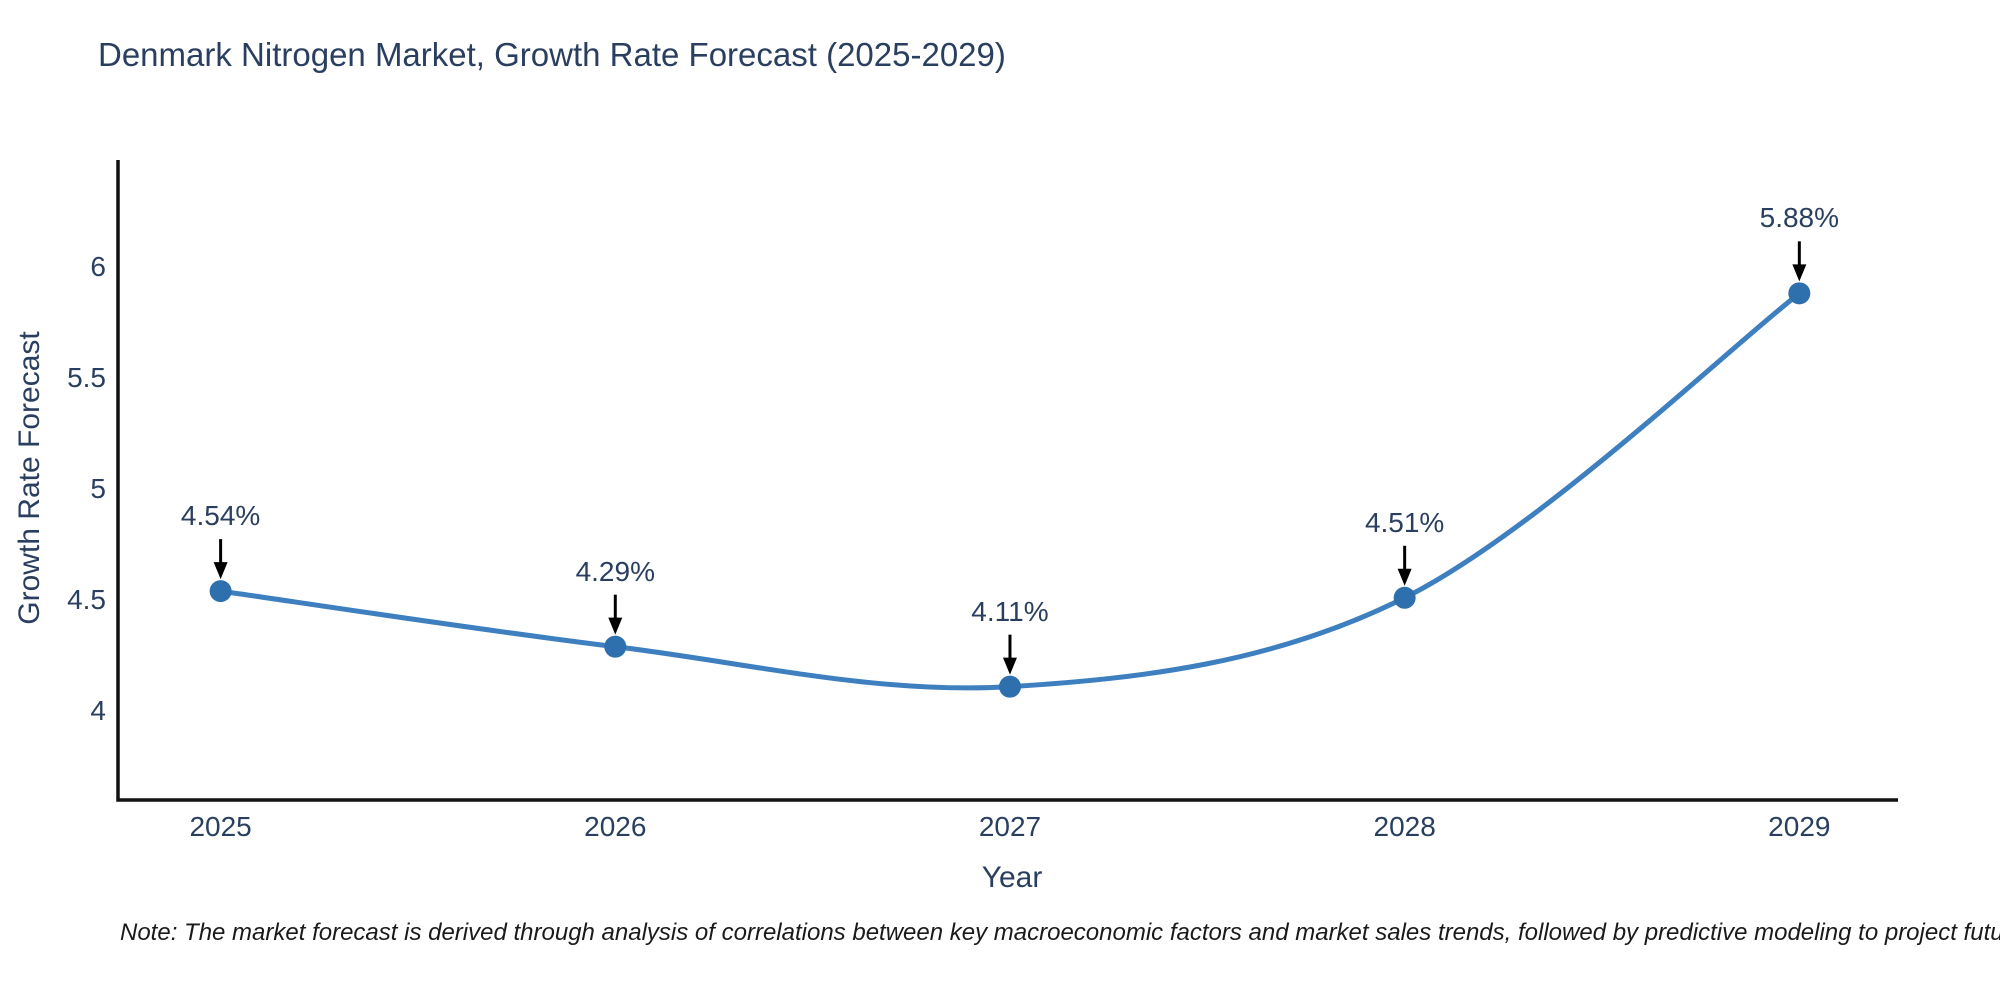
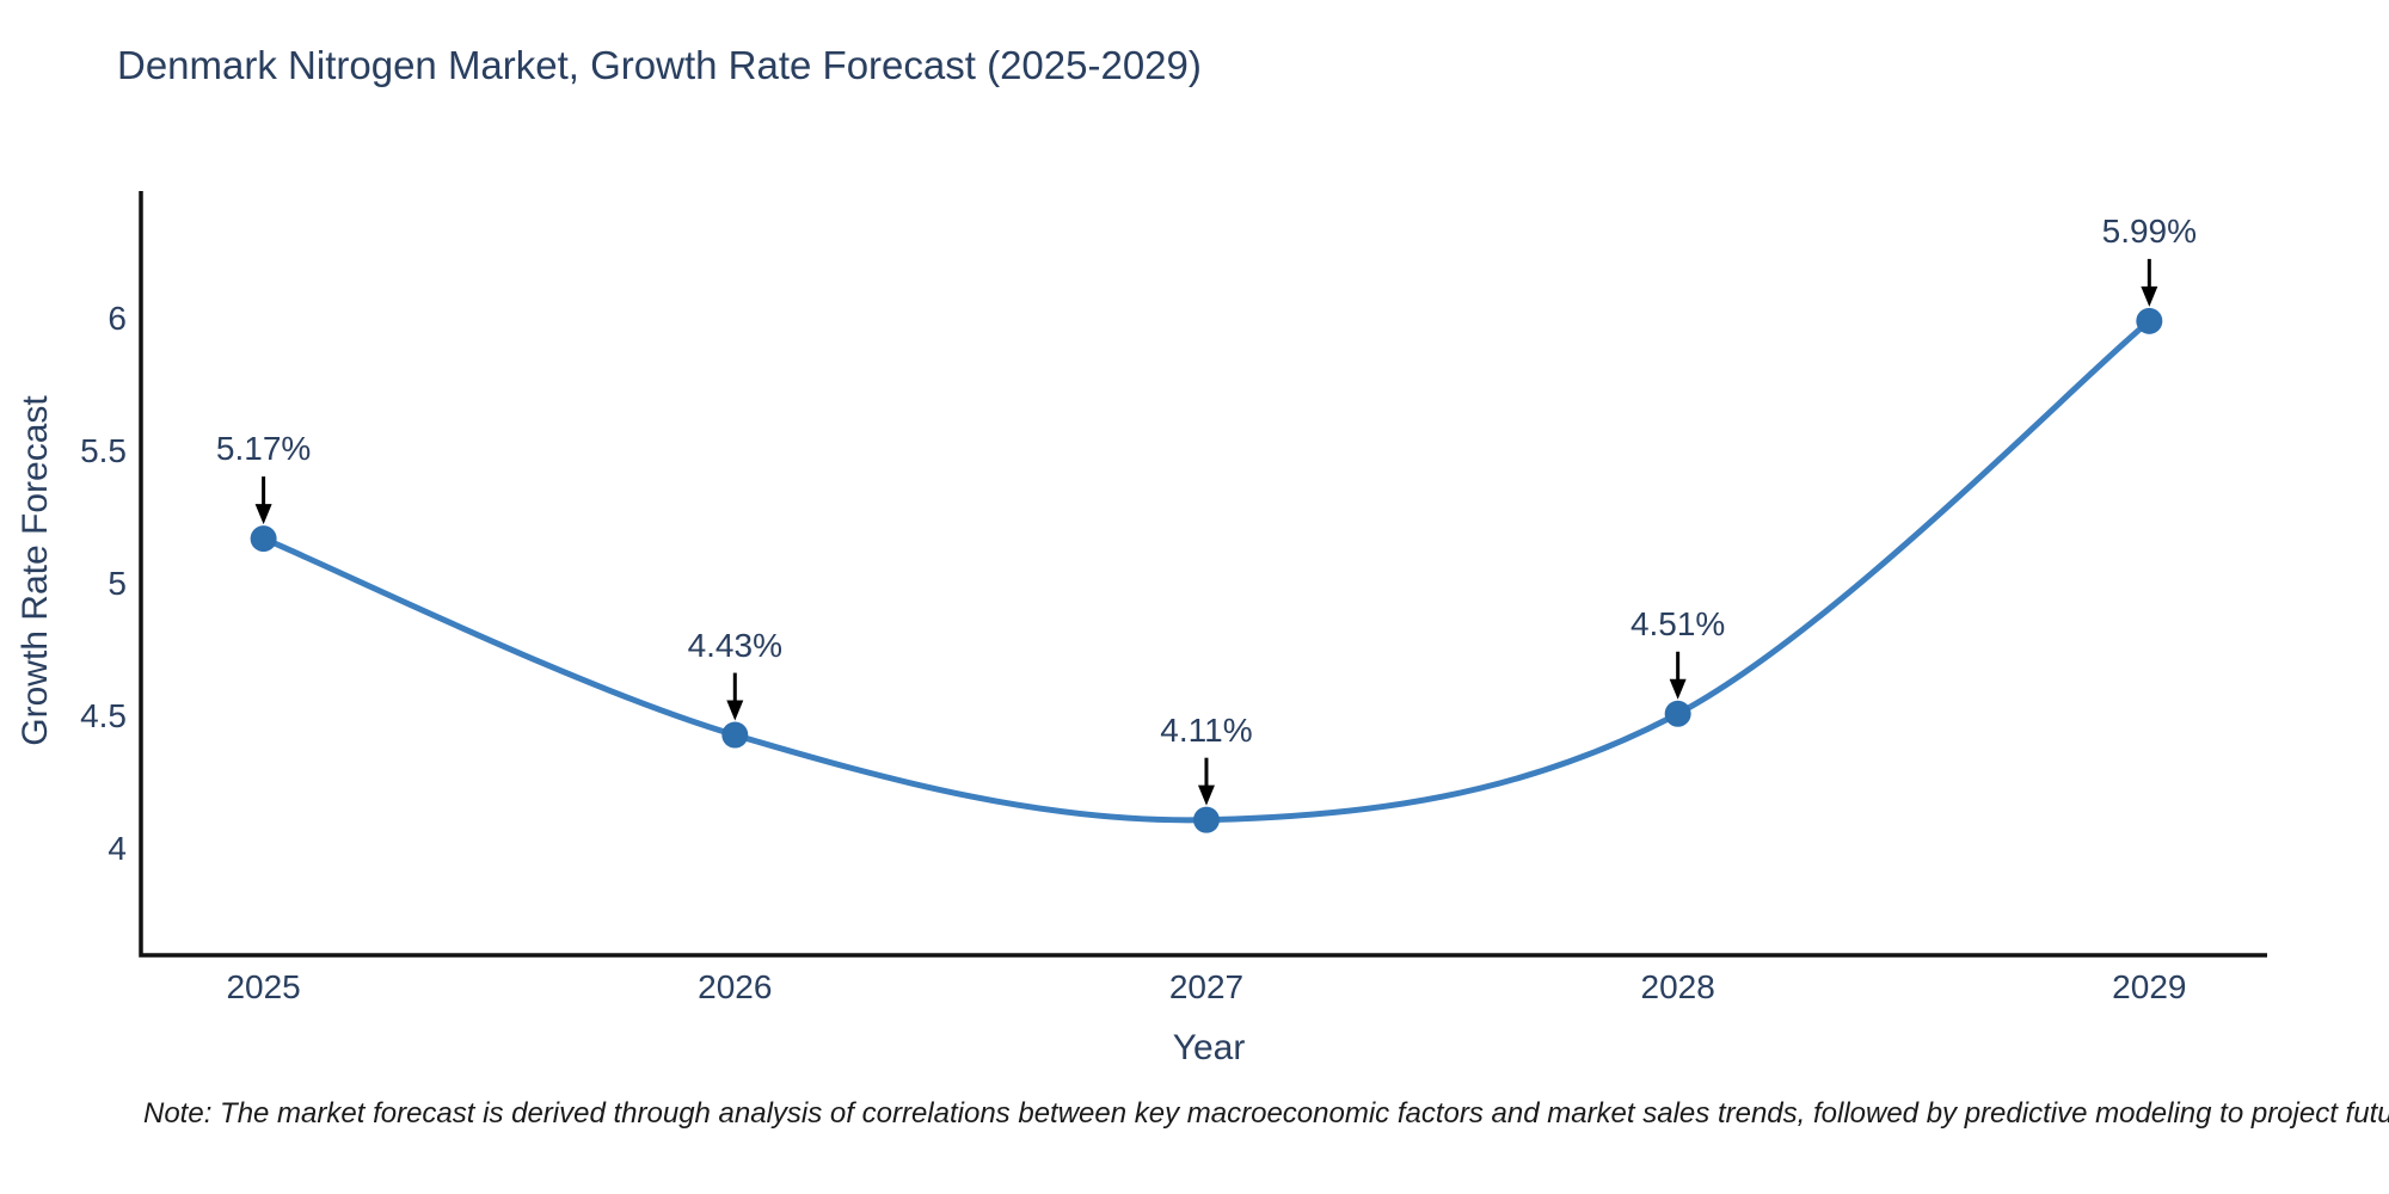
2025: 4.54% -> 5.17%
2026: 4.29% -> 4.43%
2029: 5.88% -> 5.99%
